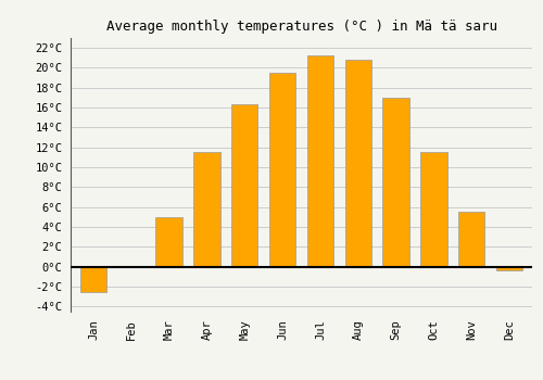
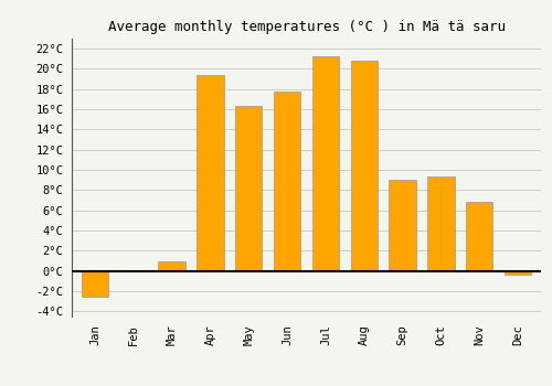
Mar: 5.0°C -> 1.0°C
Apr: 11.5°C -> 19.4°C
Jun: 19.5°C -> 17.8°C
Sep: 17.0°C -> 9.0°C
Oct: 11.5°C -> 9.4°C
Nov: 5.5°C -> 6.8°C
